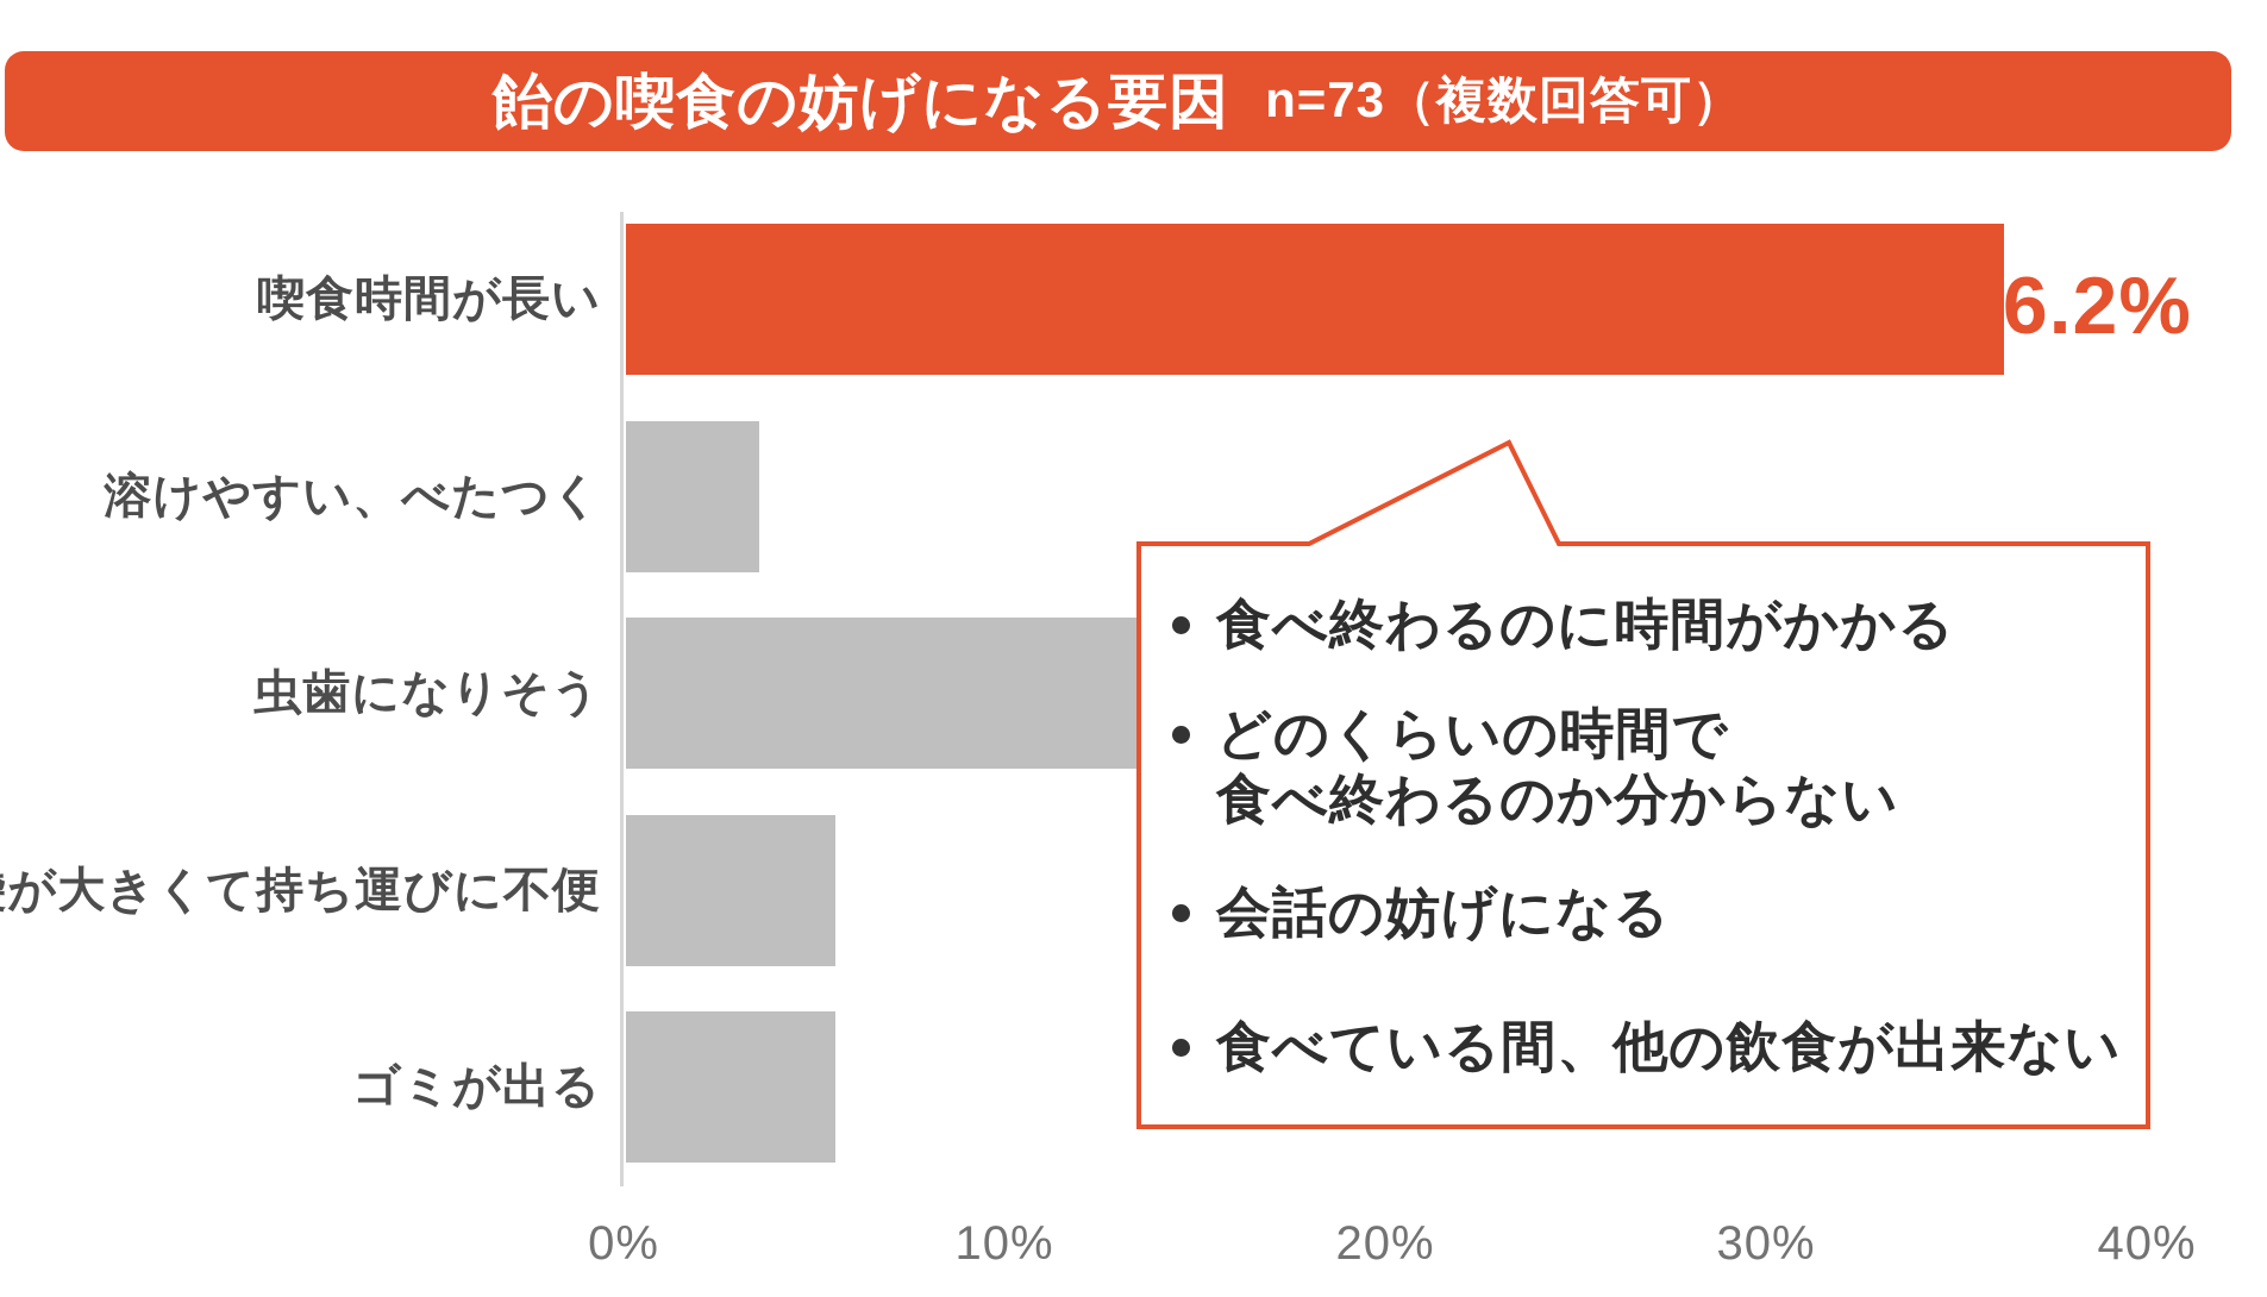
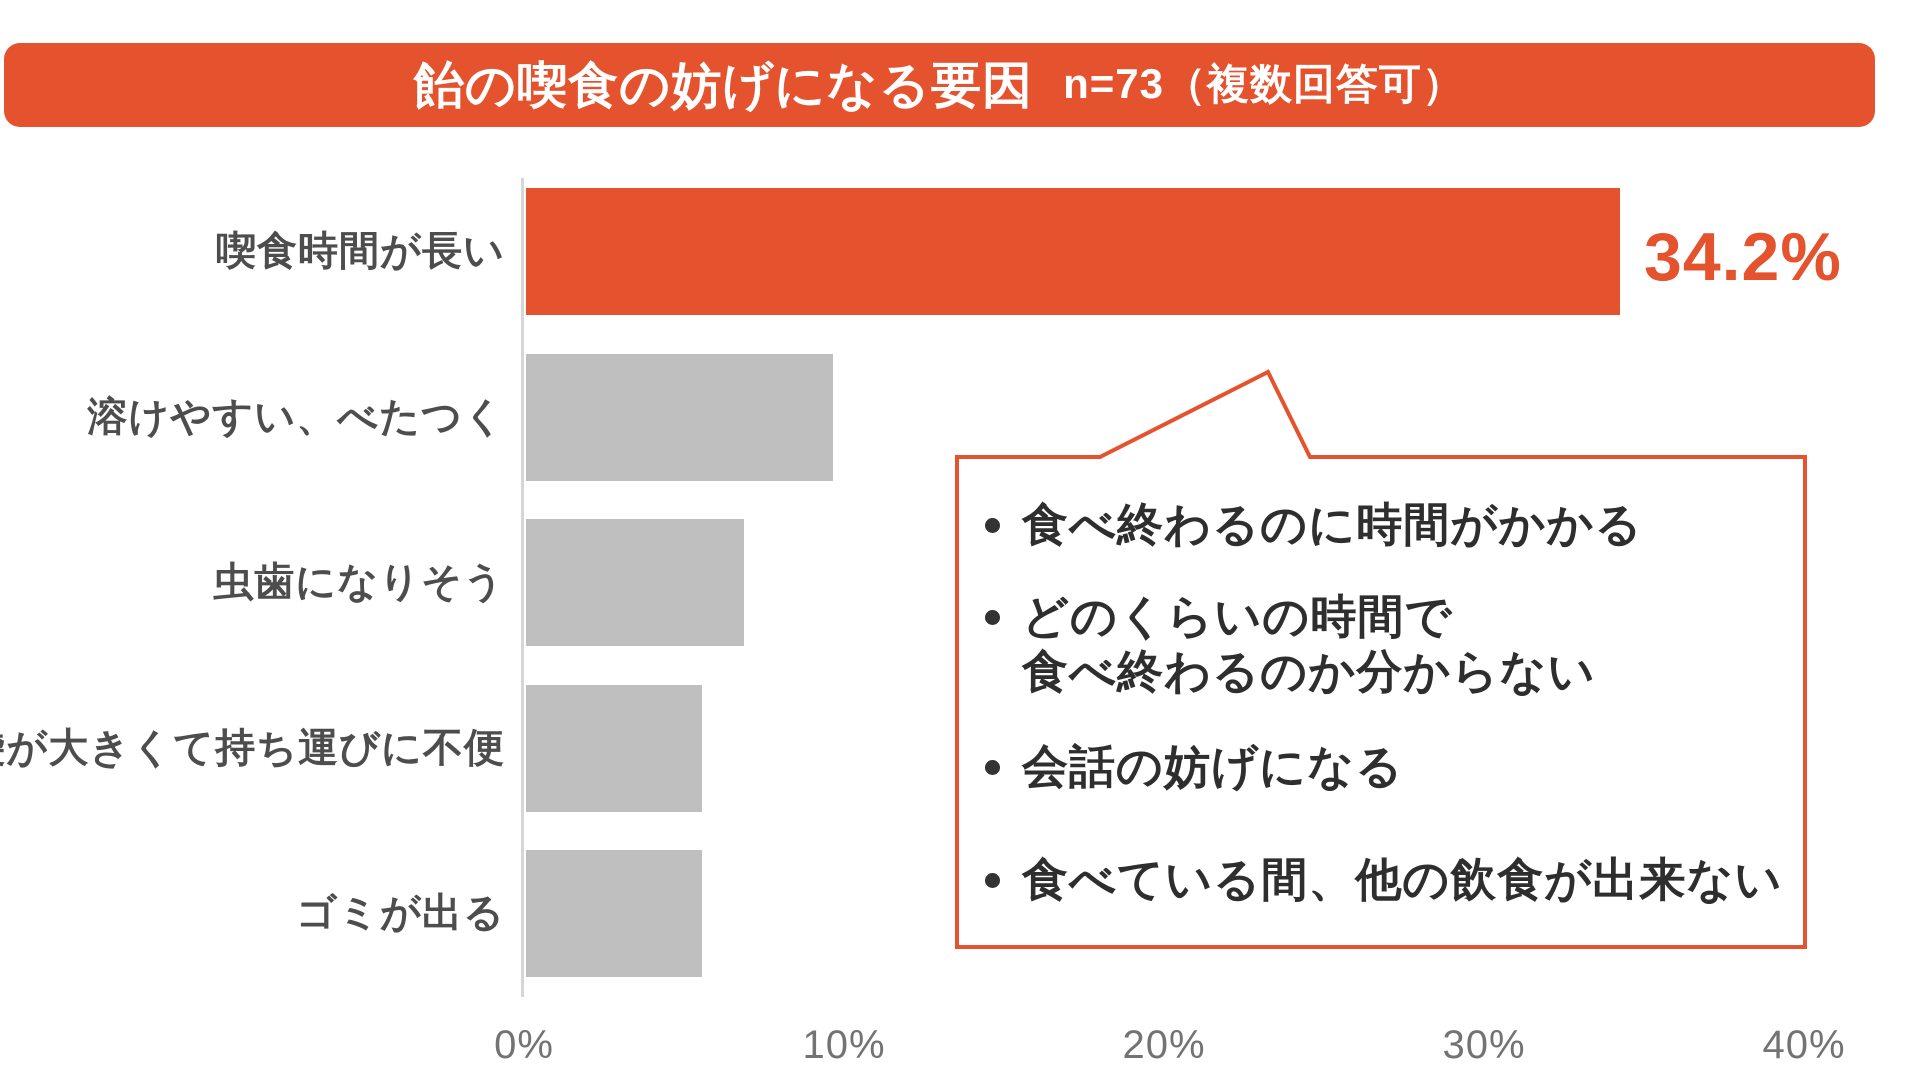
喫食時間が長い: 36.2% -> 34.2%
溶けやすい、べたつく: 3.5% -> 9.6%
虫歯になりそう: 15.1% -> 6.8%
